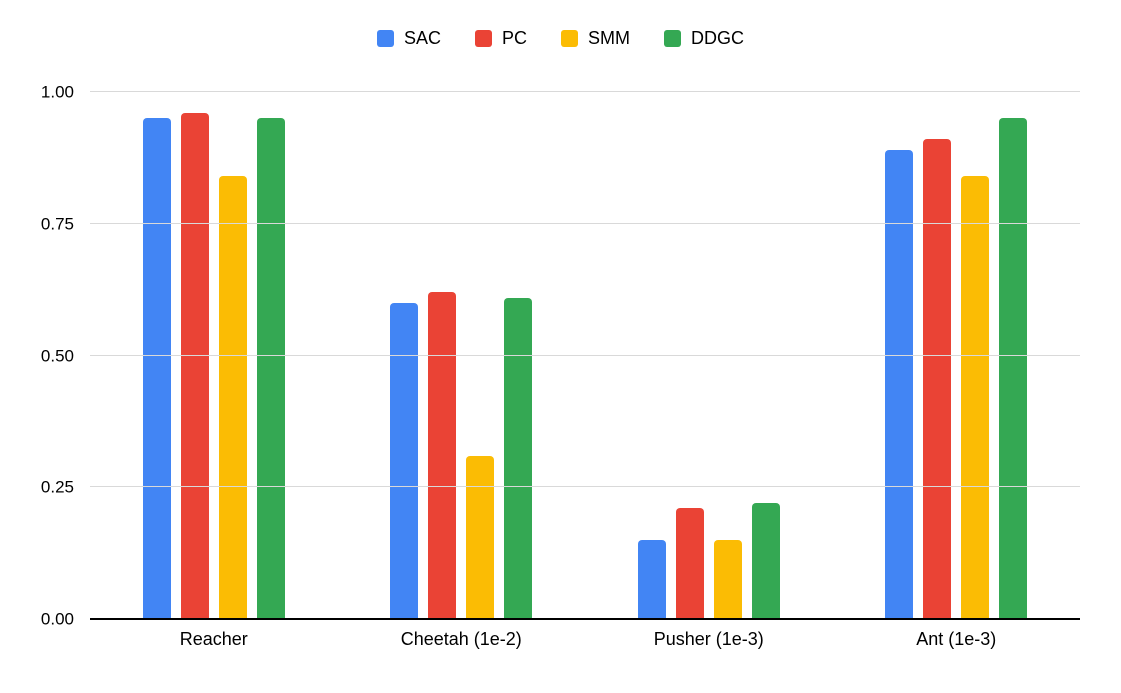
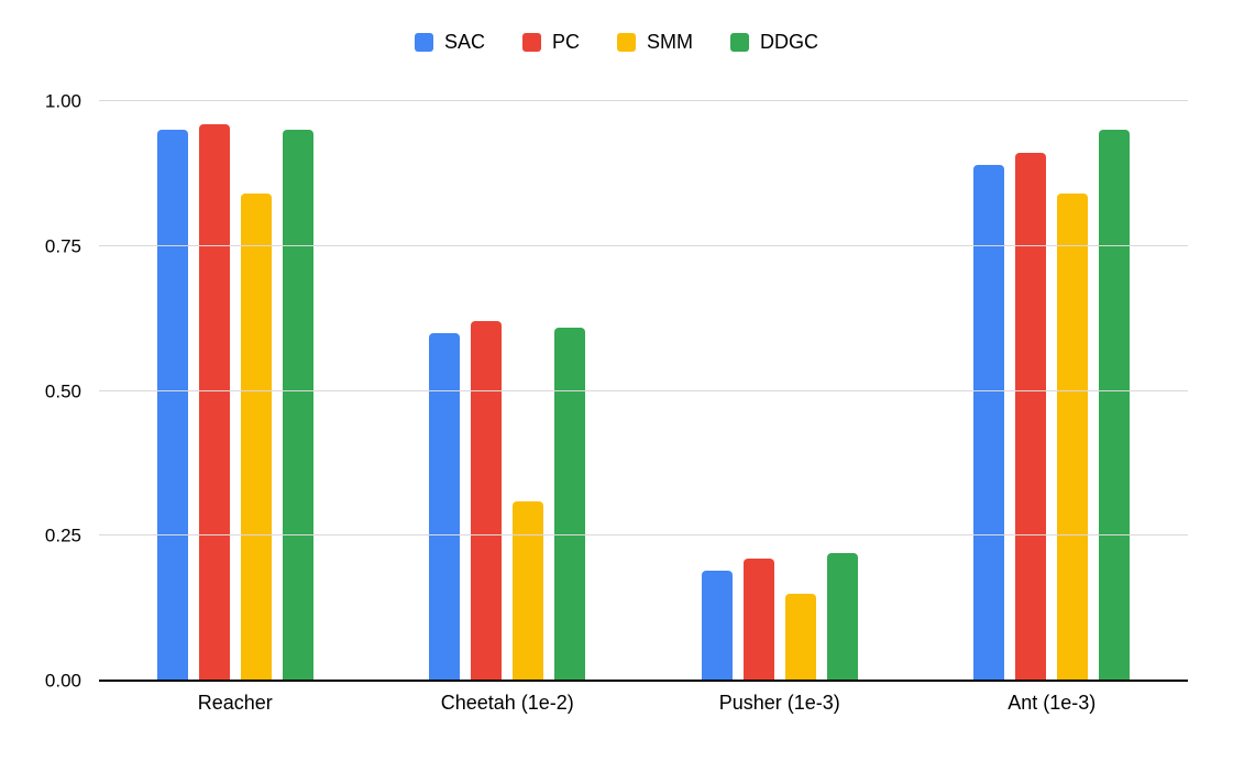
SAC/Pusher (1e-3): 0.15 -> 0.19
